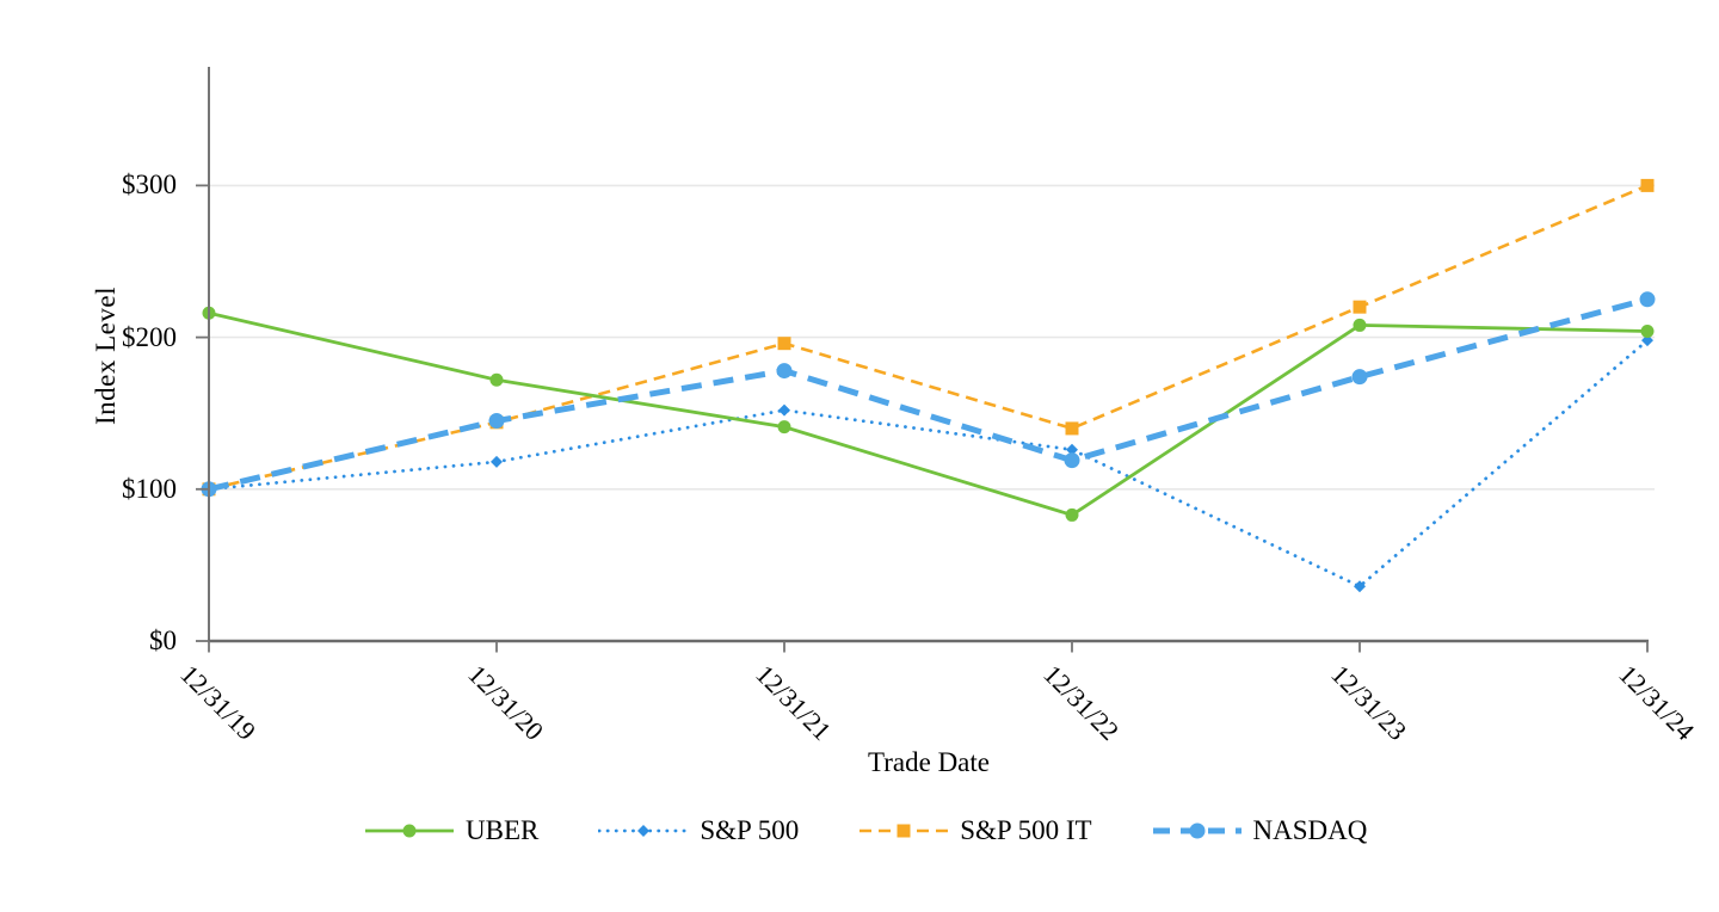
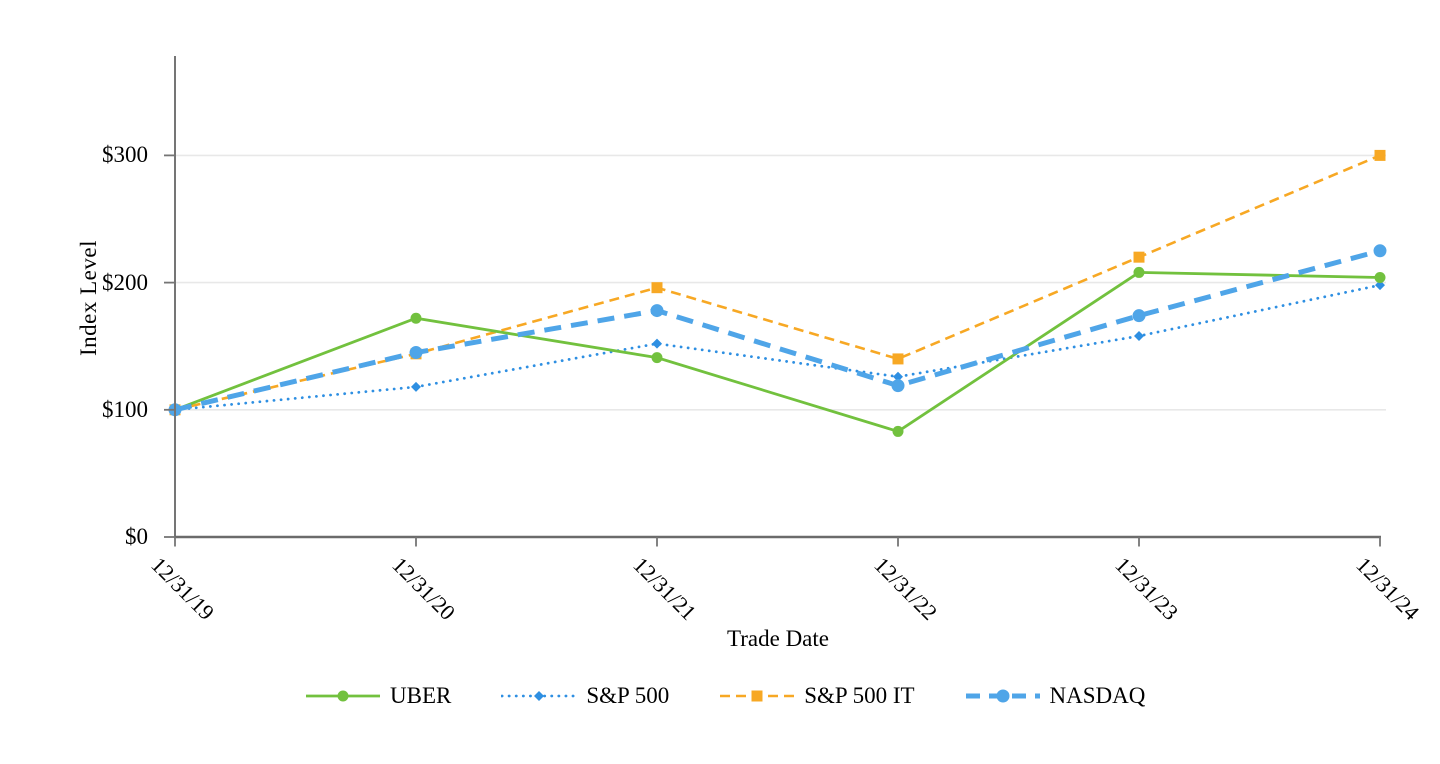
UBER/12/31/19: $216 -> $100
S&P 500/12/31/23: $36 -> $158
